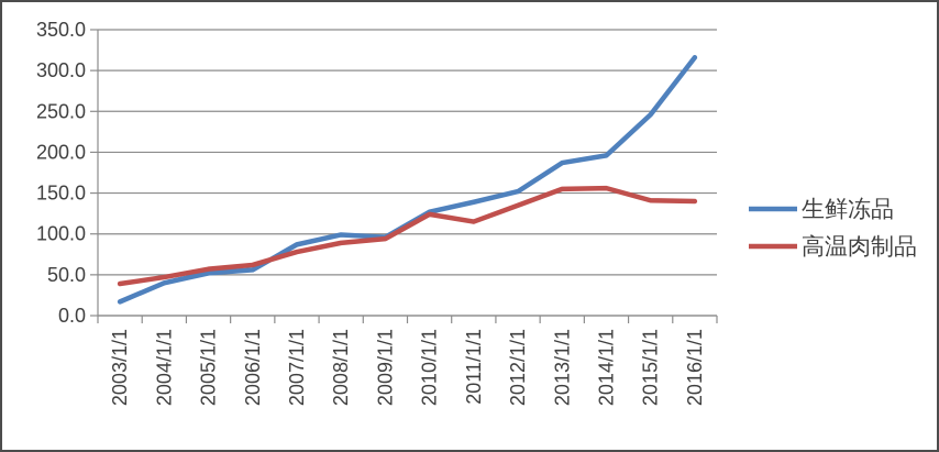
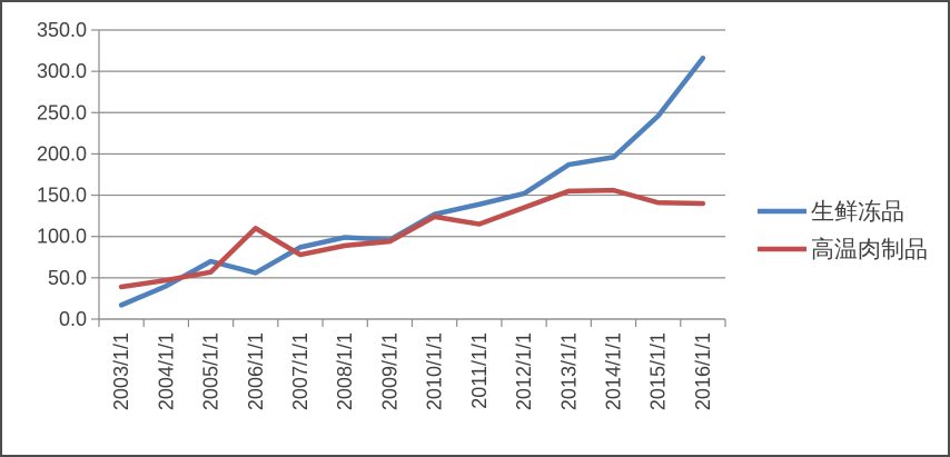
生鲜冻品/2005/1/1: 50 -> 70
高温肉制品/2006/1/1: 60 -> 110
